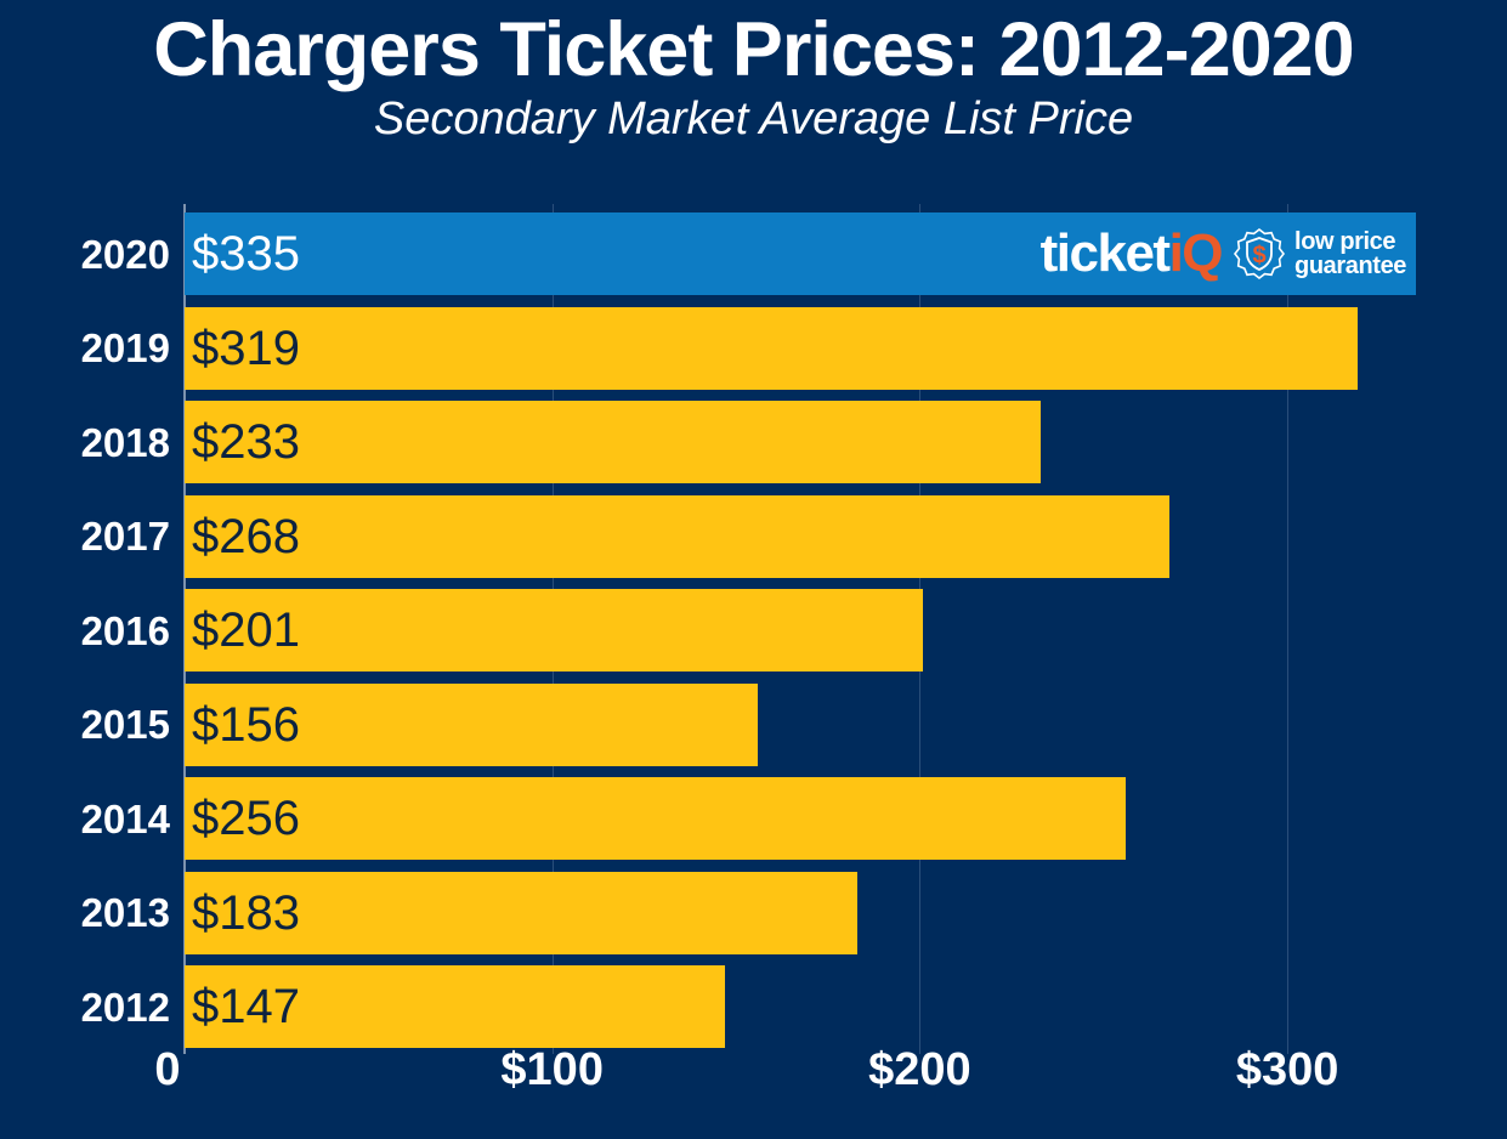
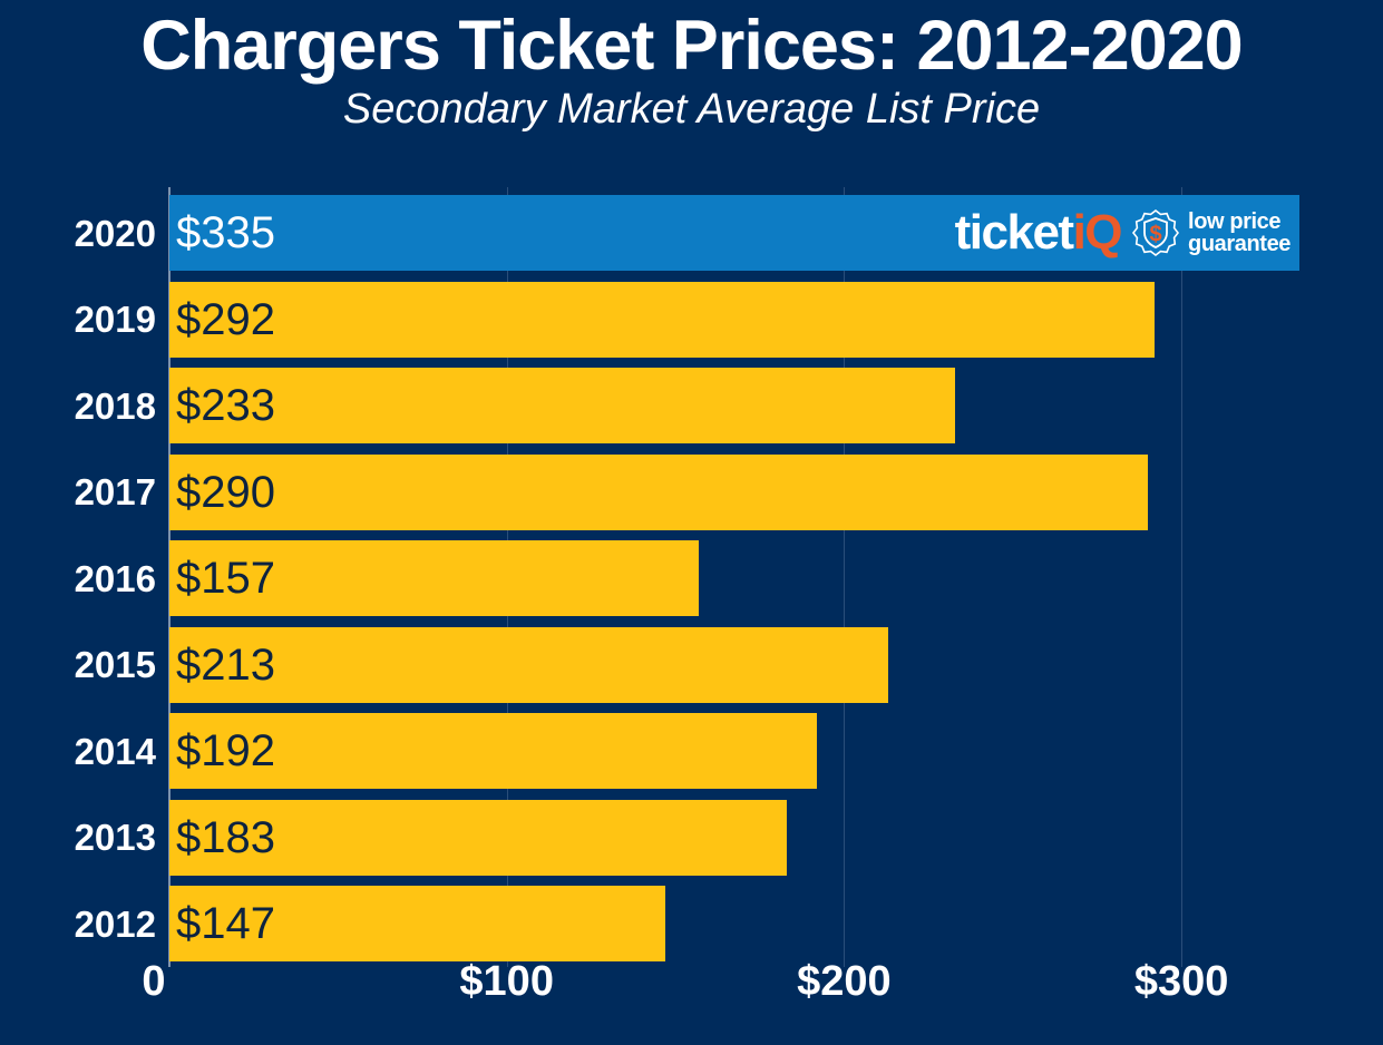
2019: $319 -> $292
2017: $268 -> $290
2016: $201 -> $157
2015: $156 -> $213
2014: $256 -> $192
